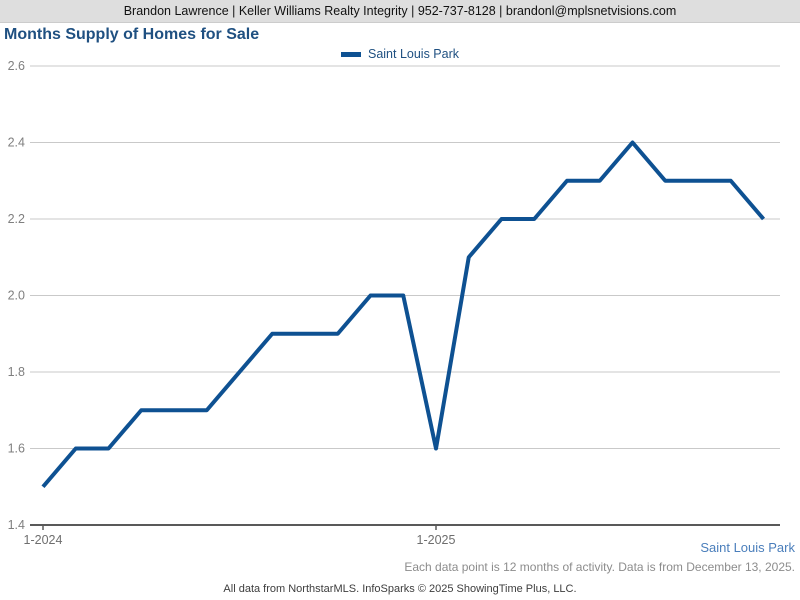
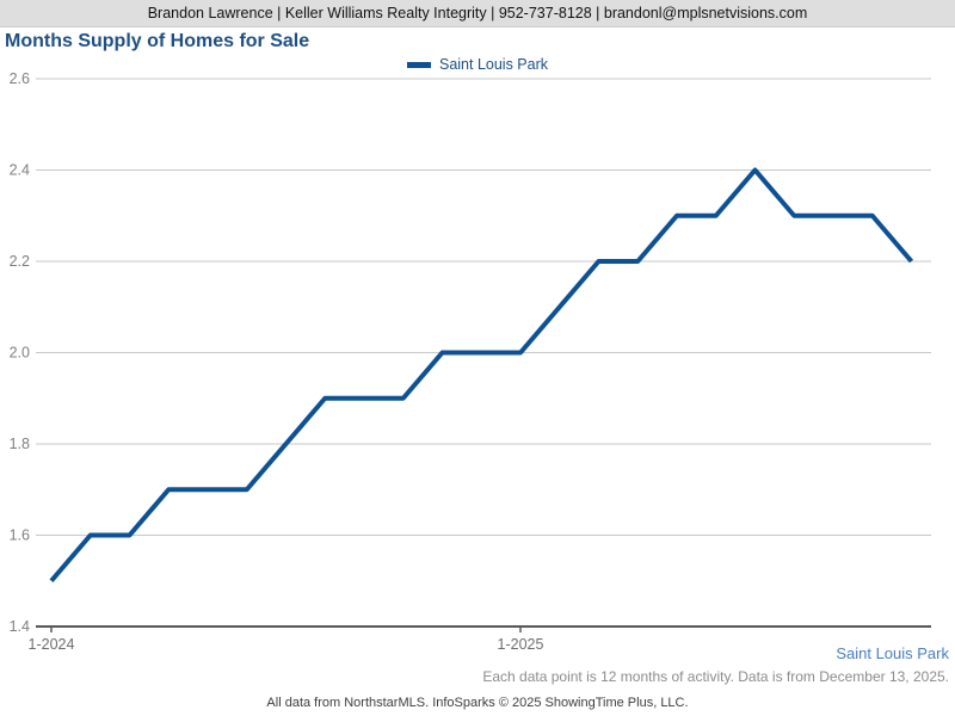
1-2025: 1.6 -> 2.0
